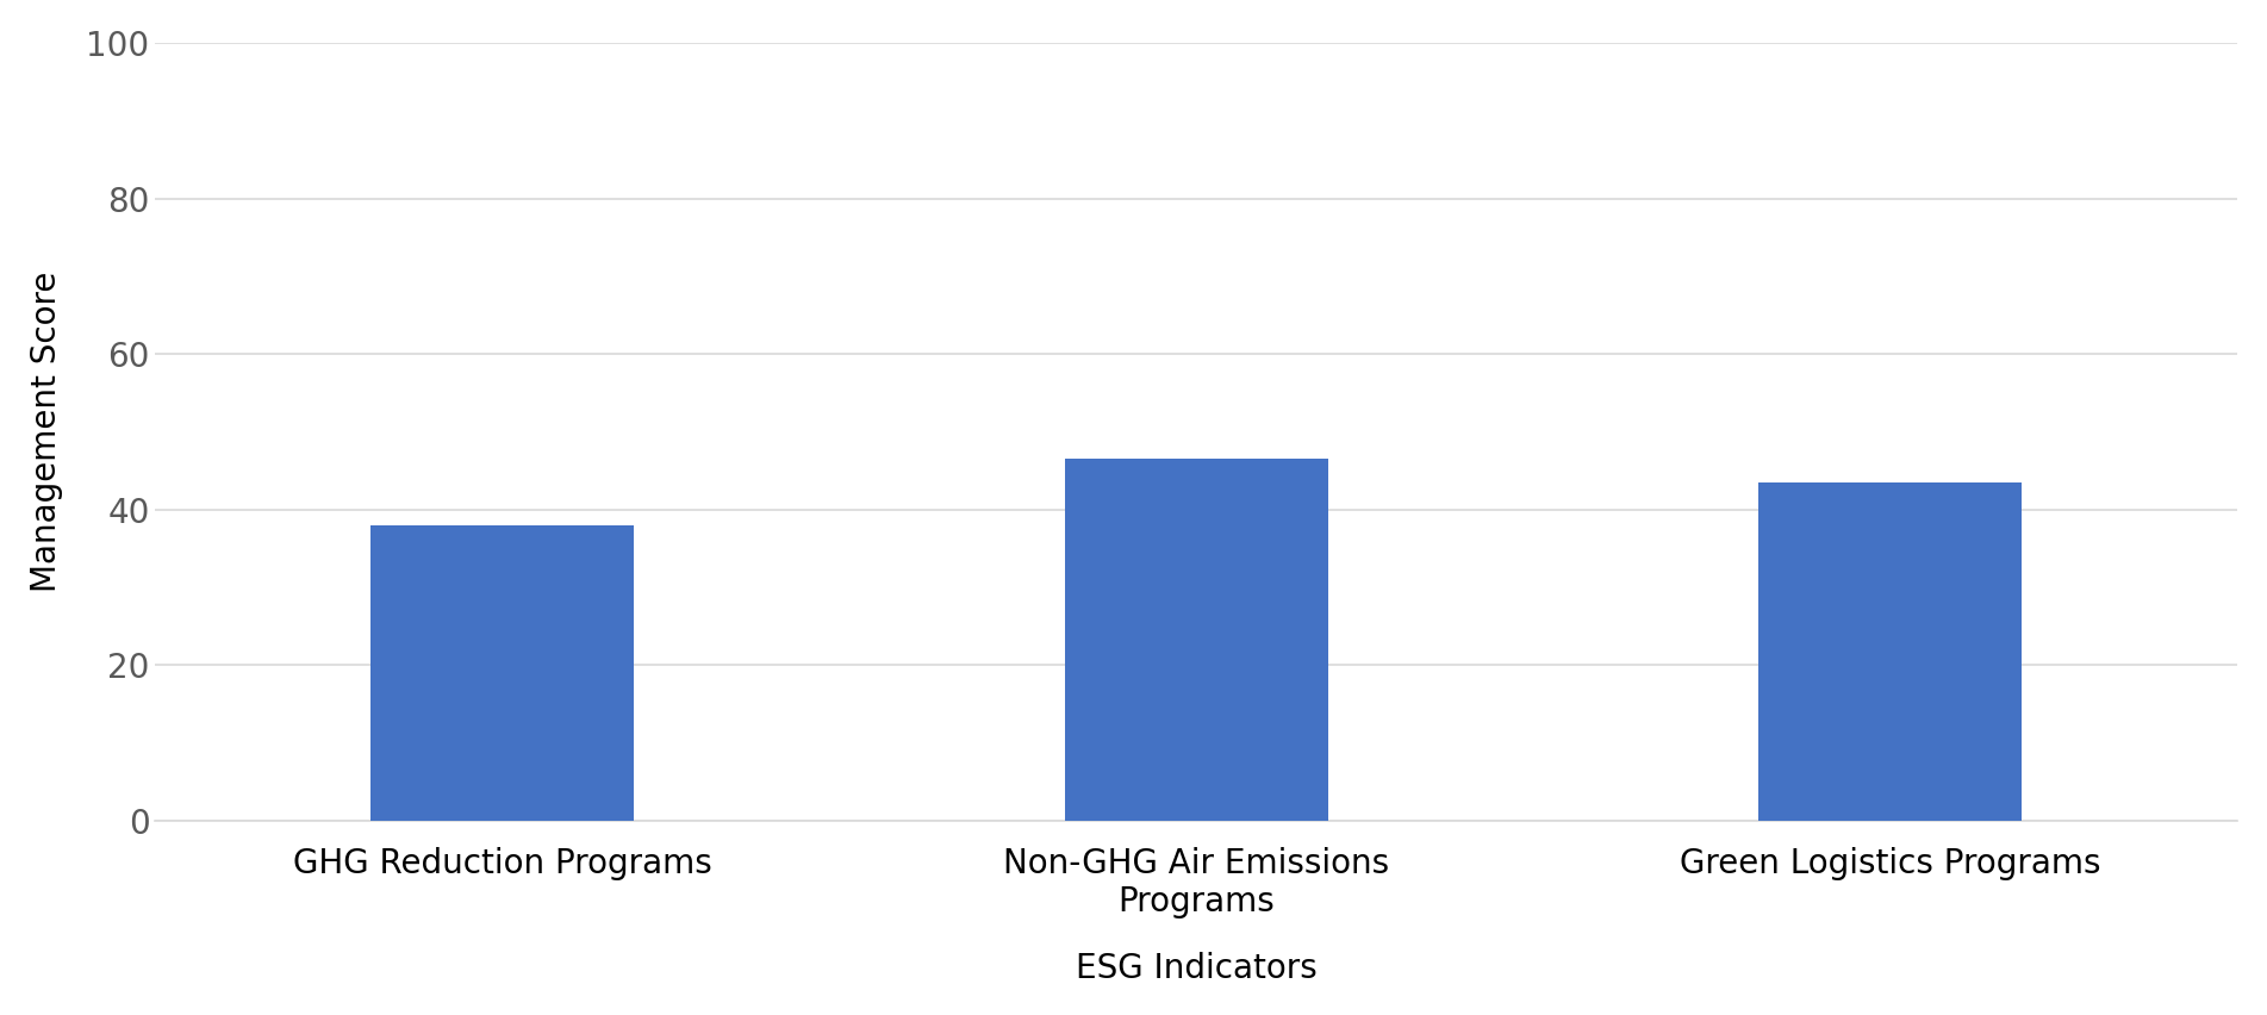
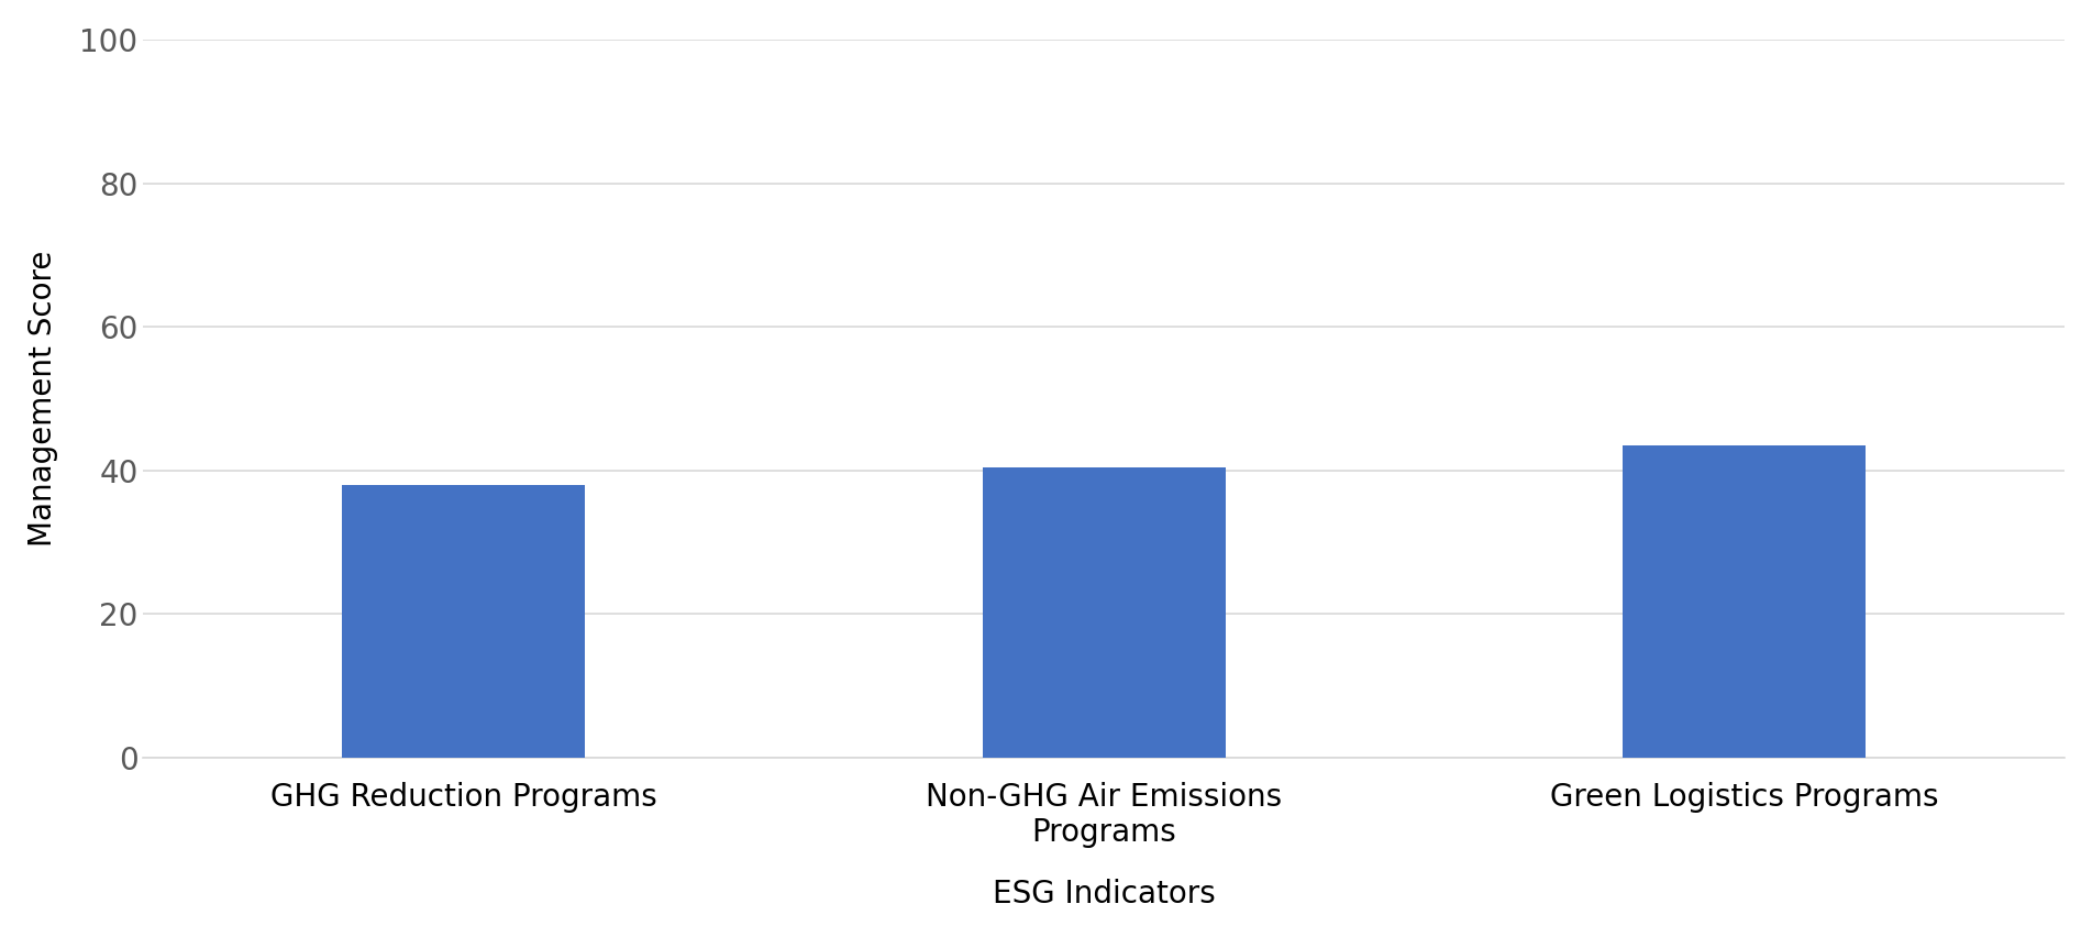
Non-GHG Air Emissions Programs: 46.5 -> 40.4
